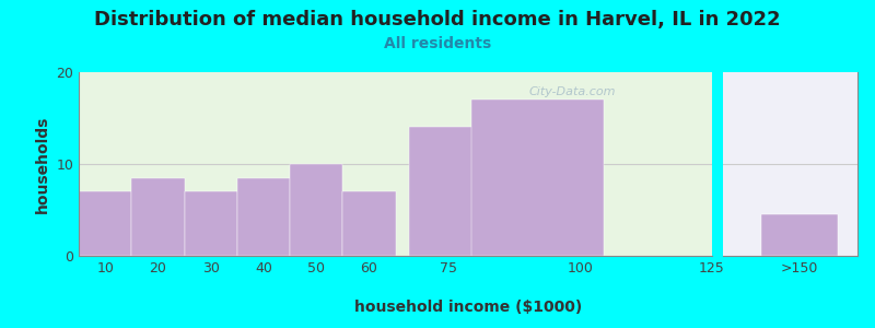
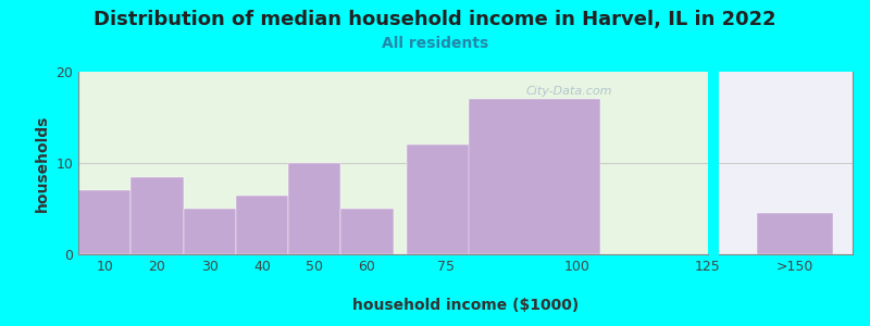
30: 7.0 -> 5.0
40: 8.5 -> 6.4
60: 7.0 -> 5.0
75: 14.0 -> 12.0
